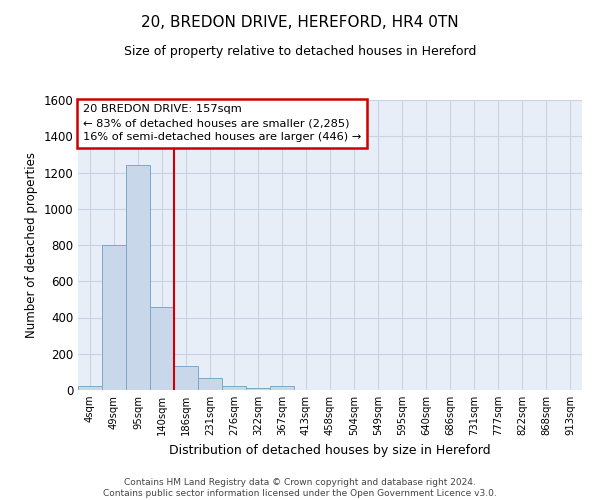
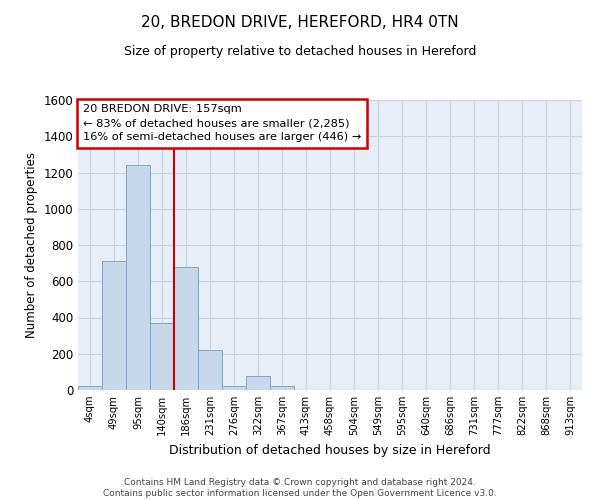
49sqm: 800 -> 710
140sqm: 460 -> 370
186sqm: 130 -> 680
231sqm: 60 -> 220
322sqm: 10 -> 80
